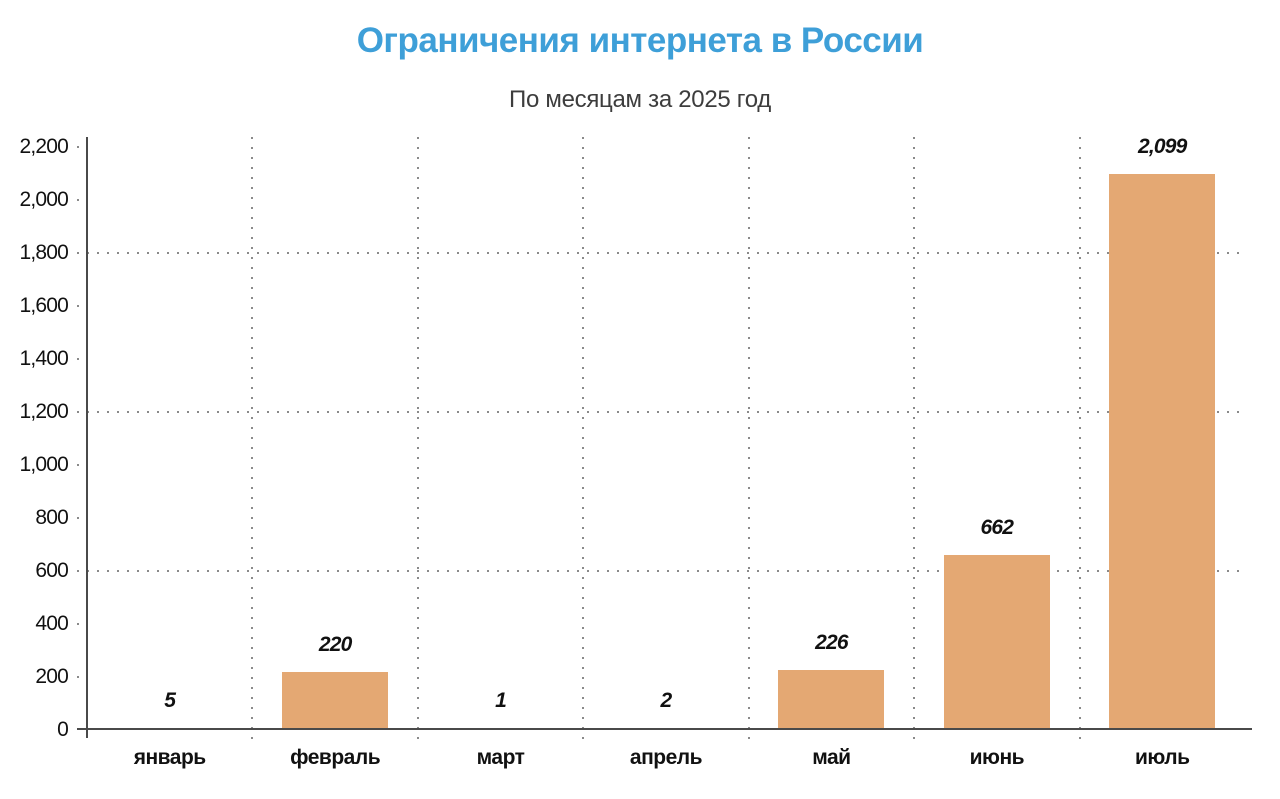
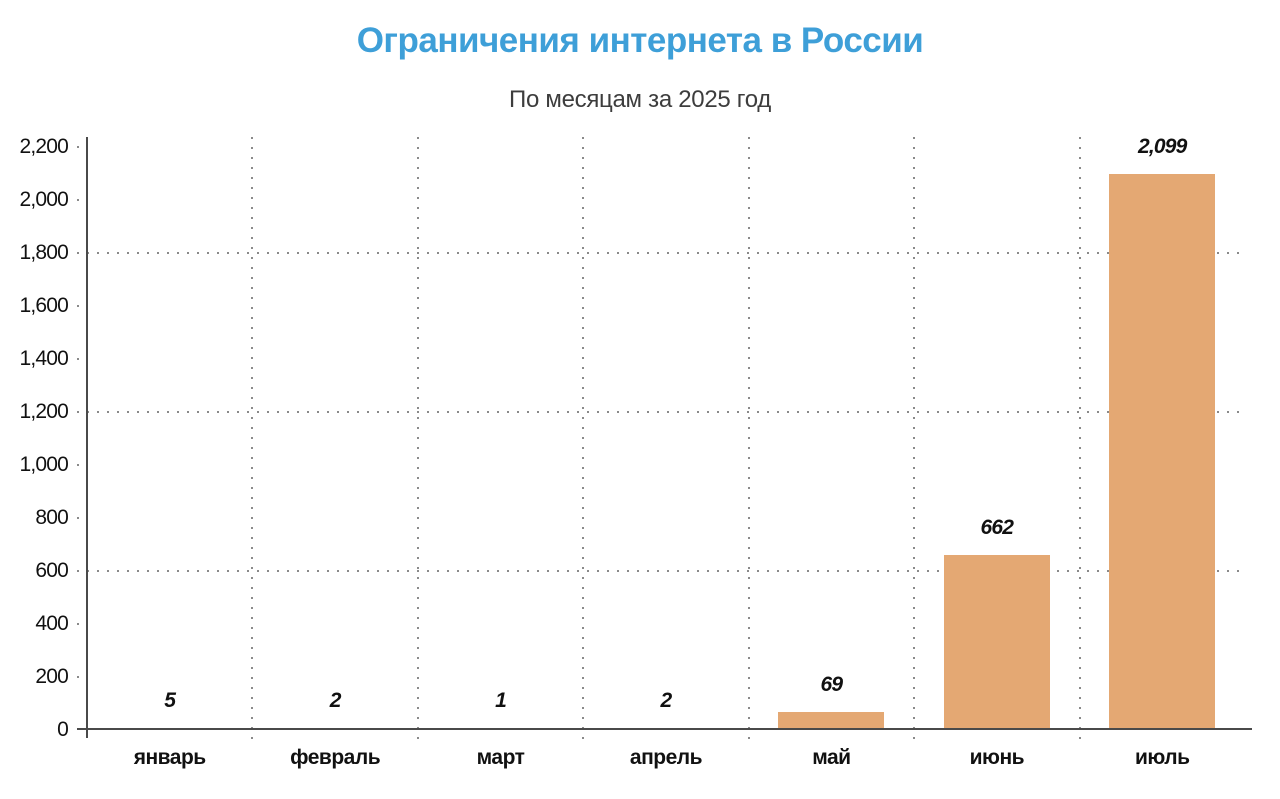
февраль: 220 -> 2
май: 226 -> 69
